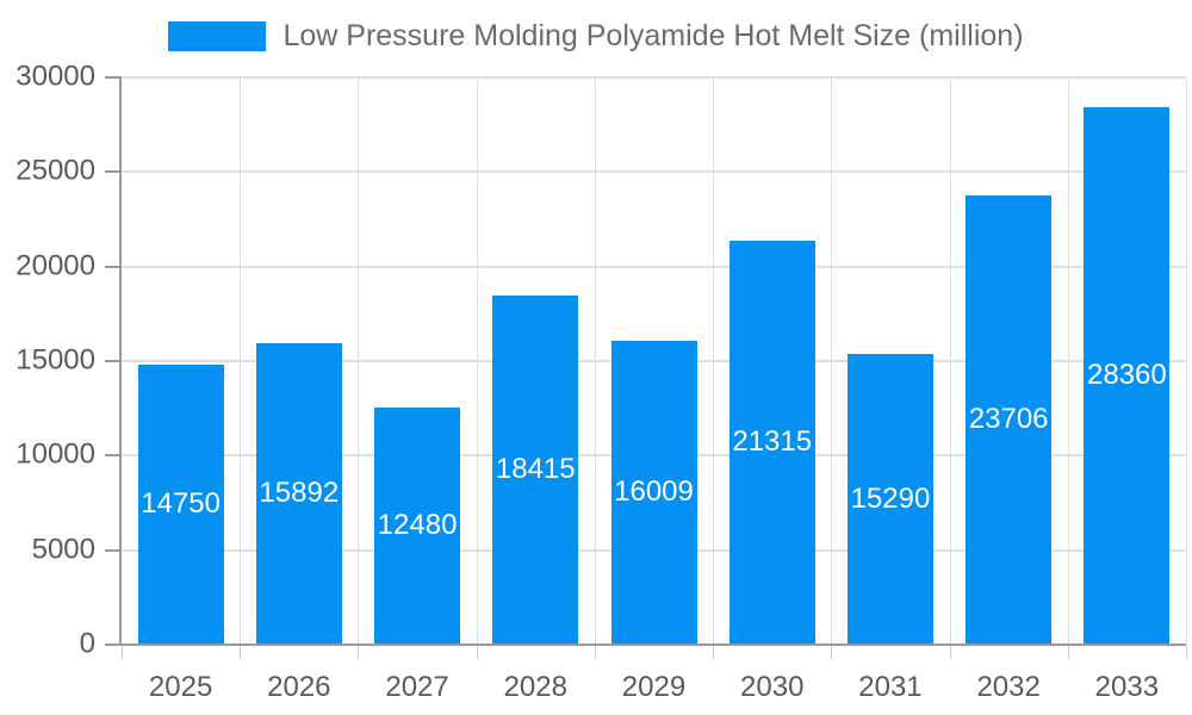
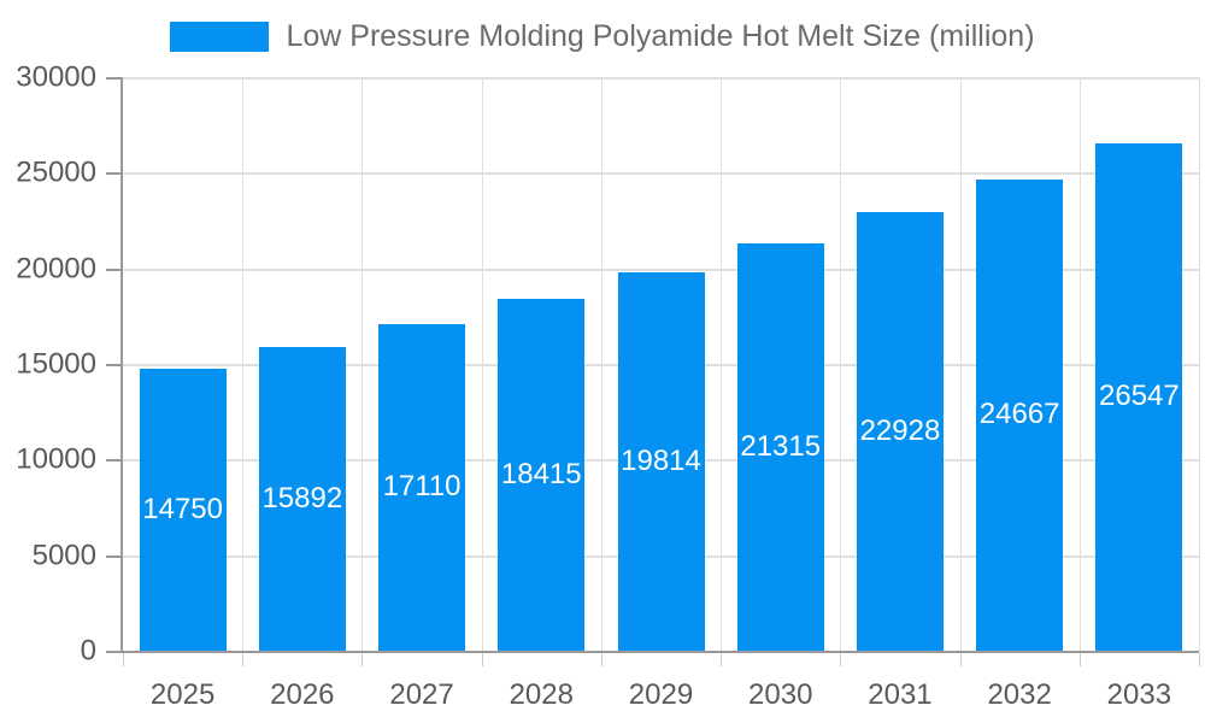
2027: 12480 -> 17110
2029: 16009 -> 19814
2031: 15290 -> 22928
2032: 23706 -> 24667
2033: 28360 -> 26547
